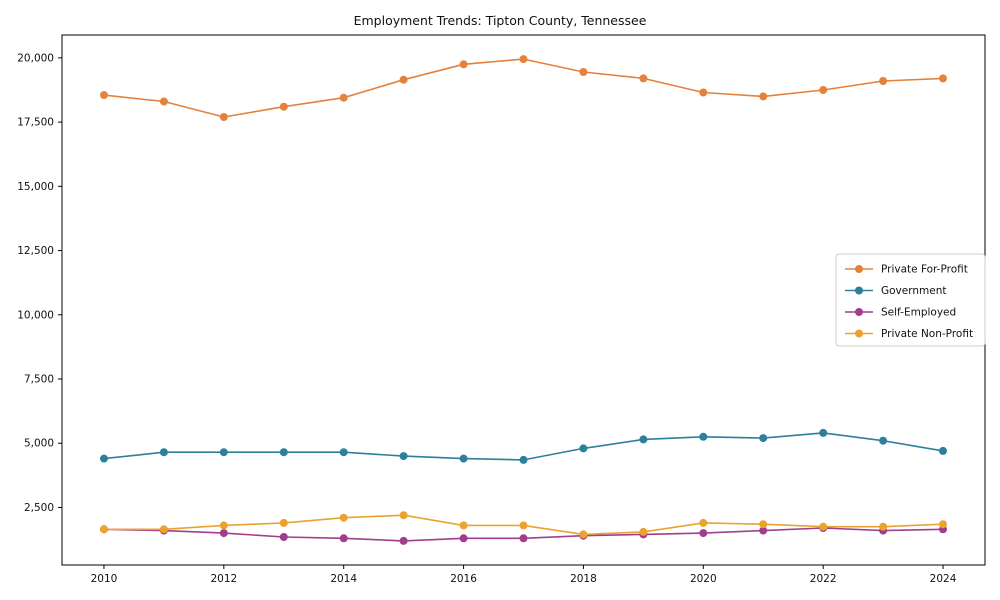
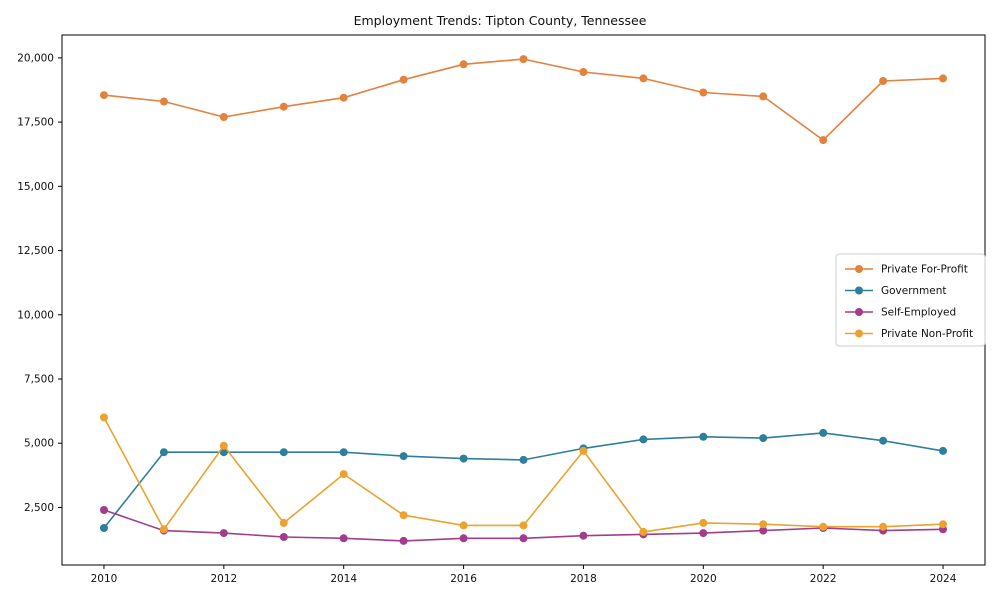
Government/2010: 4400 -> 1700
Self-Employed/2010: 1600 -> 2400
Private Non-Profit/2010: 1600 -> 6000
Private Non-Profit/2012: 1800 -> 4900
Private Non-Profit/2014: 2100 -> 3800
Private Non-Profit/2018: 1400 -> 4700
Private For-Profit/2022: 18800 -> 16800
